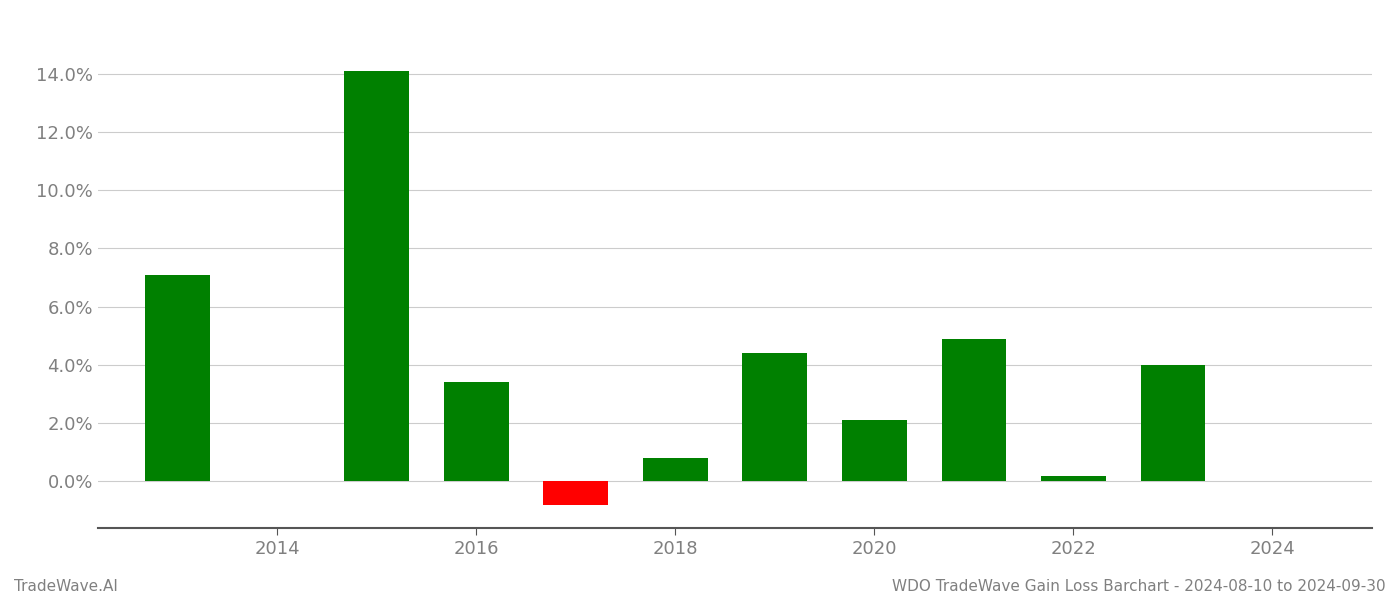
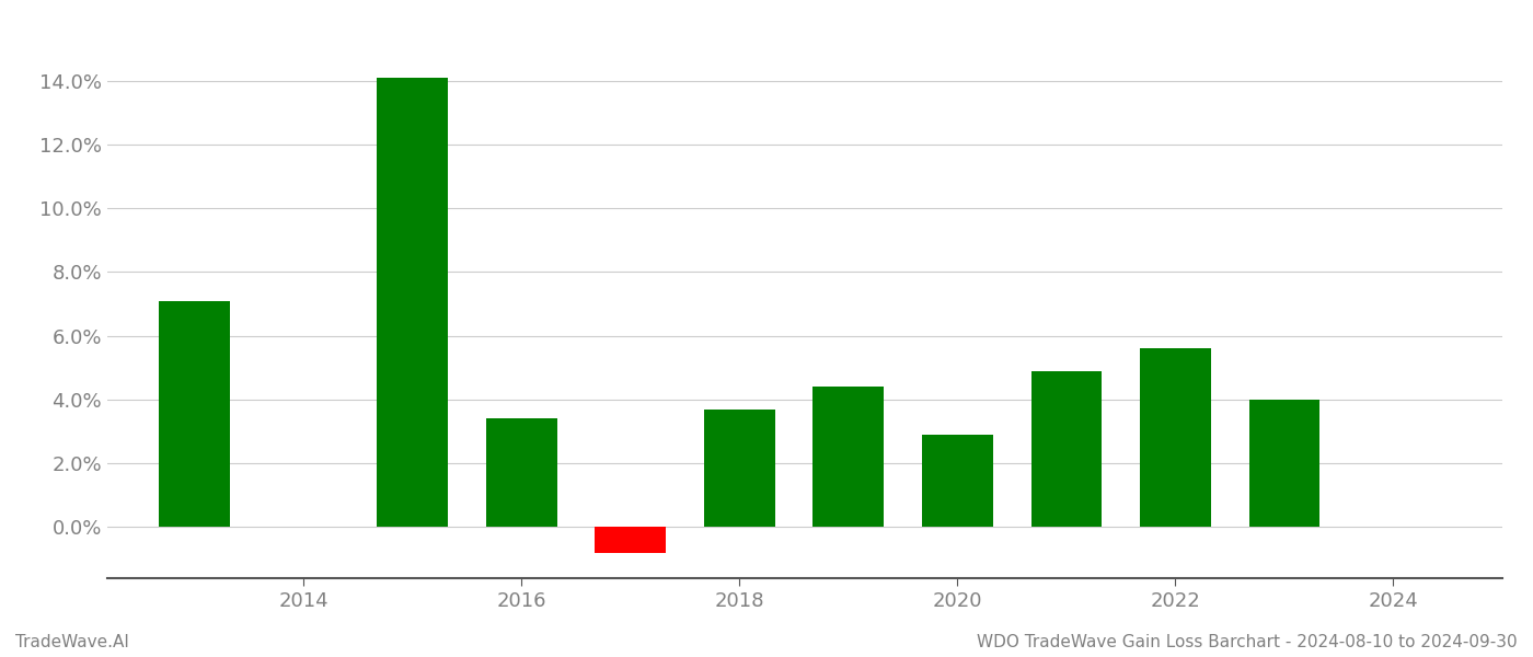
2018: 0.8% -> 3.7%
2020: 2.1% -> 2.9%
2022: 0.2% -> 5.6%
